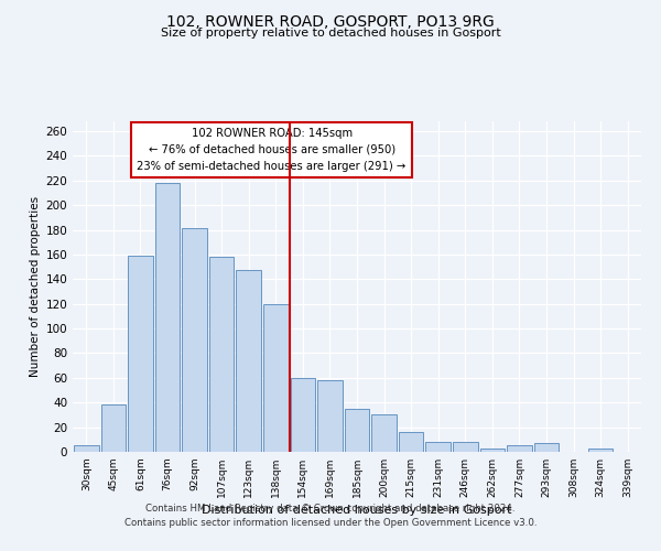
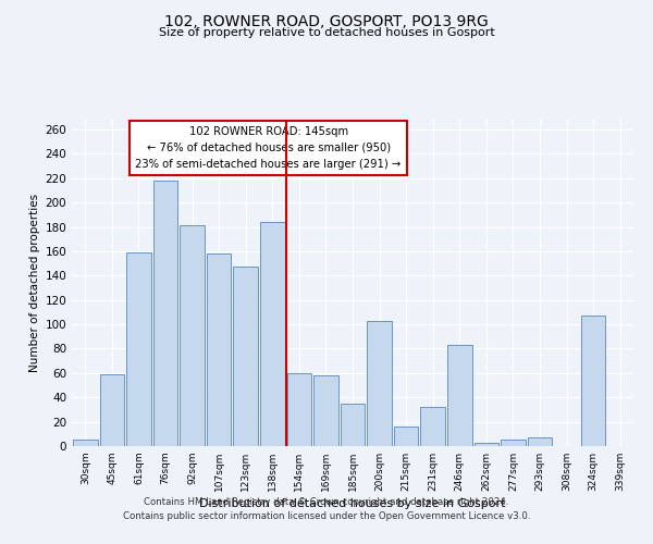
45sqm: 38 -> 59
138sqm: 120 -> 184
200sqm: 30 -> 103
231sqm: 8 -> 32
246sqm: 8 -> 83
324sqm: 3 -> 107
